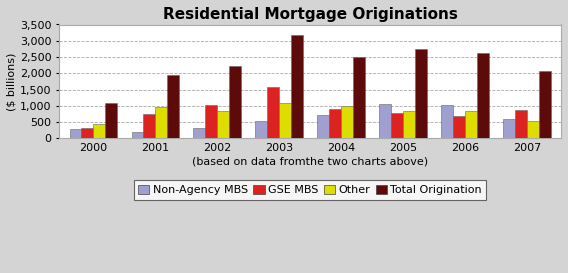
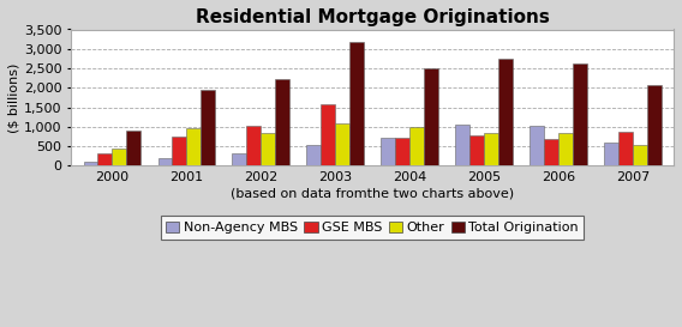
Non-Agency MBS/2000: 300 -> 100
Total Origination/2000: 1,100 -> 890
GSE MBS/2004: 900 -> 720
